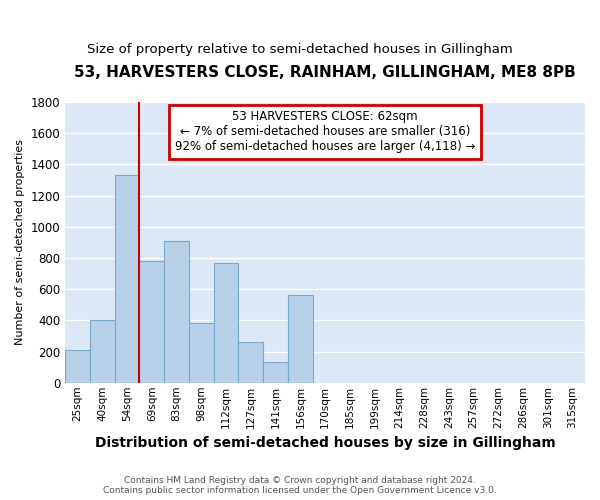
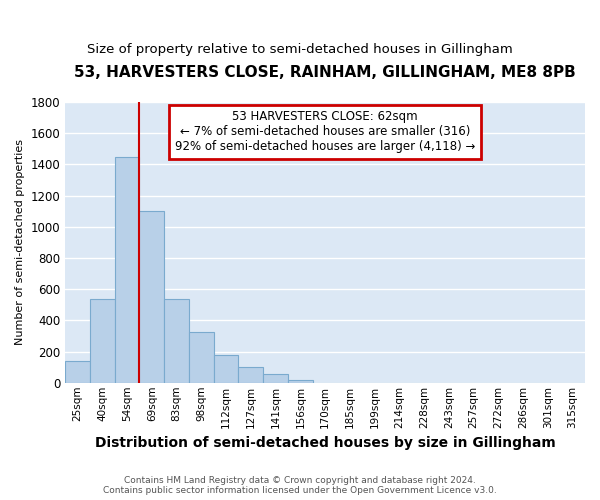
25sqm: 210 -> 140
40sqm: 400 -> 540
54sqm: 1330 -> 1450
69sqm: 780 -> 1100
83sqm: 910 -> 540
98sqm: 380 -> 320
112sqm: 770 -> 180
127sqm: 260 -> 100
141sqm: 130 -> 60
156sqm: 560 -> 20
